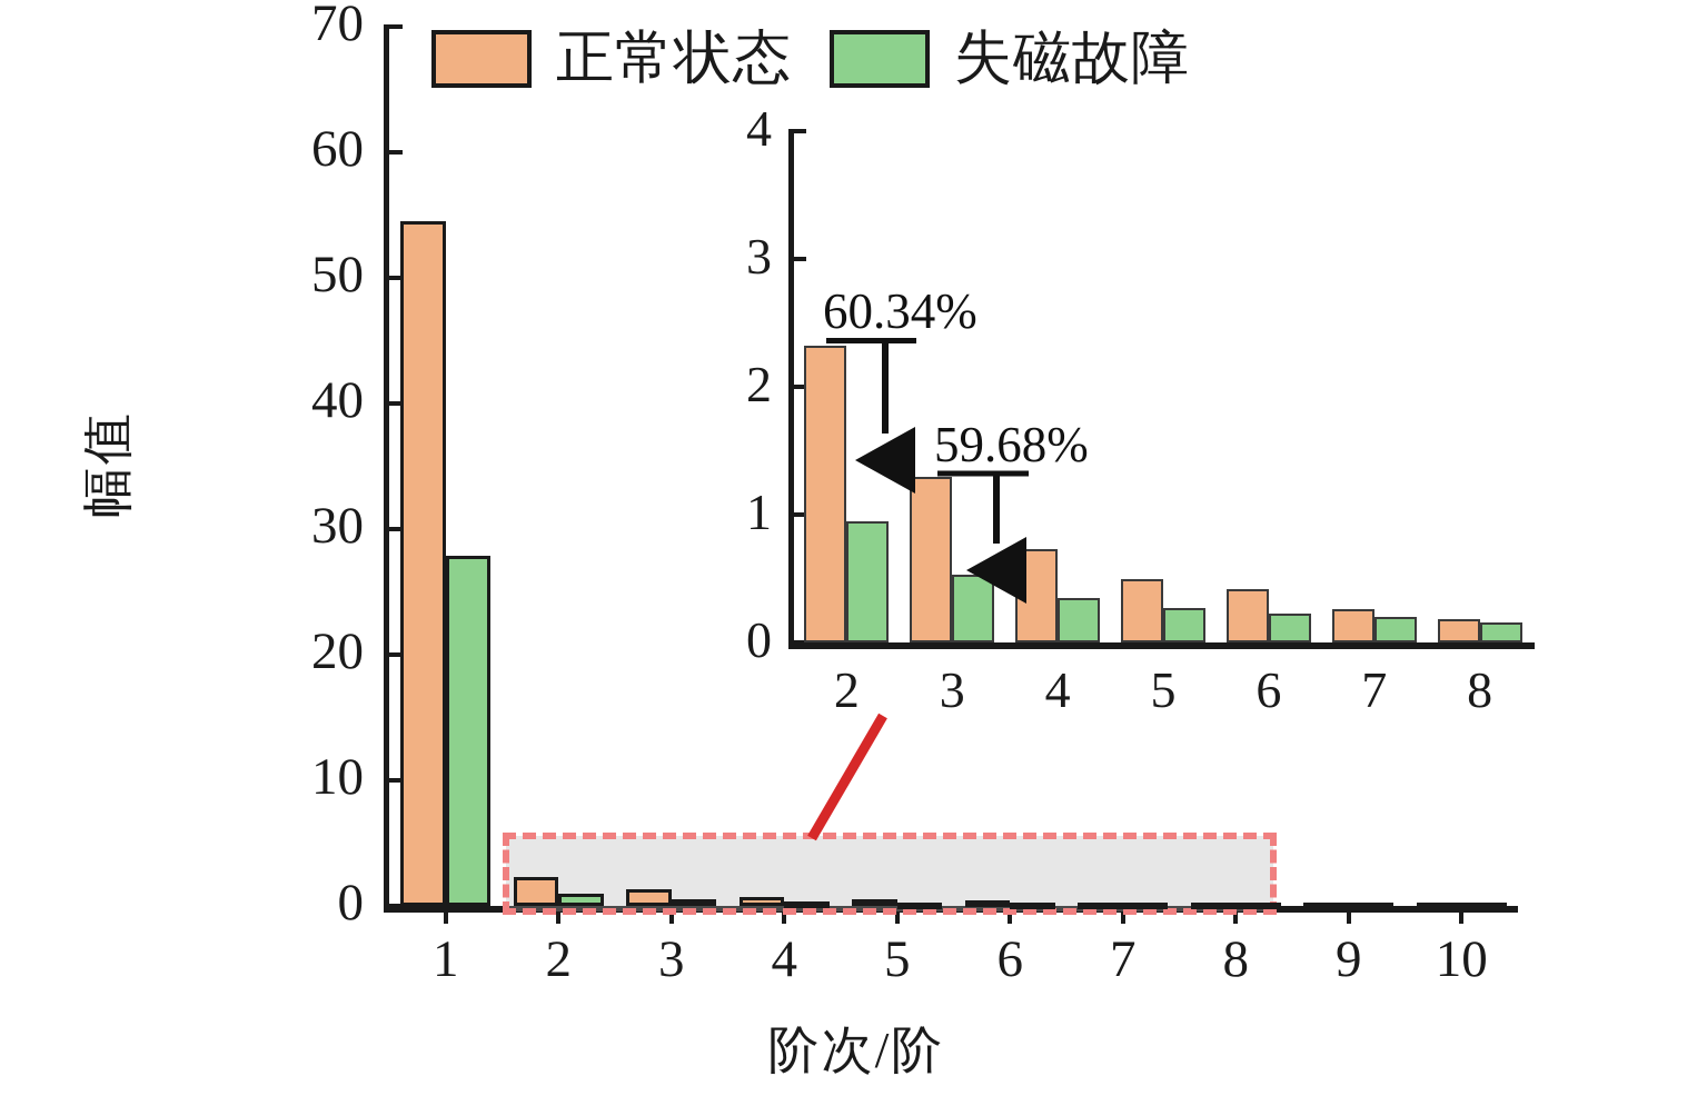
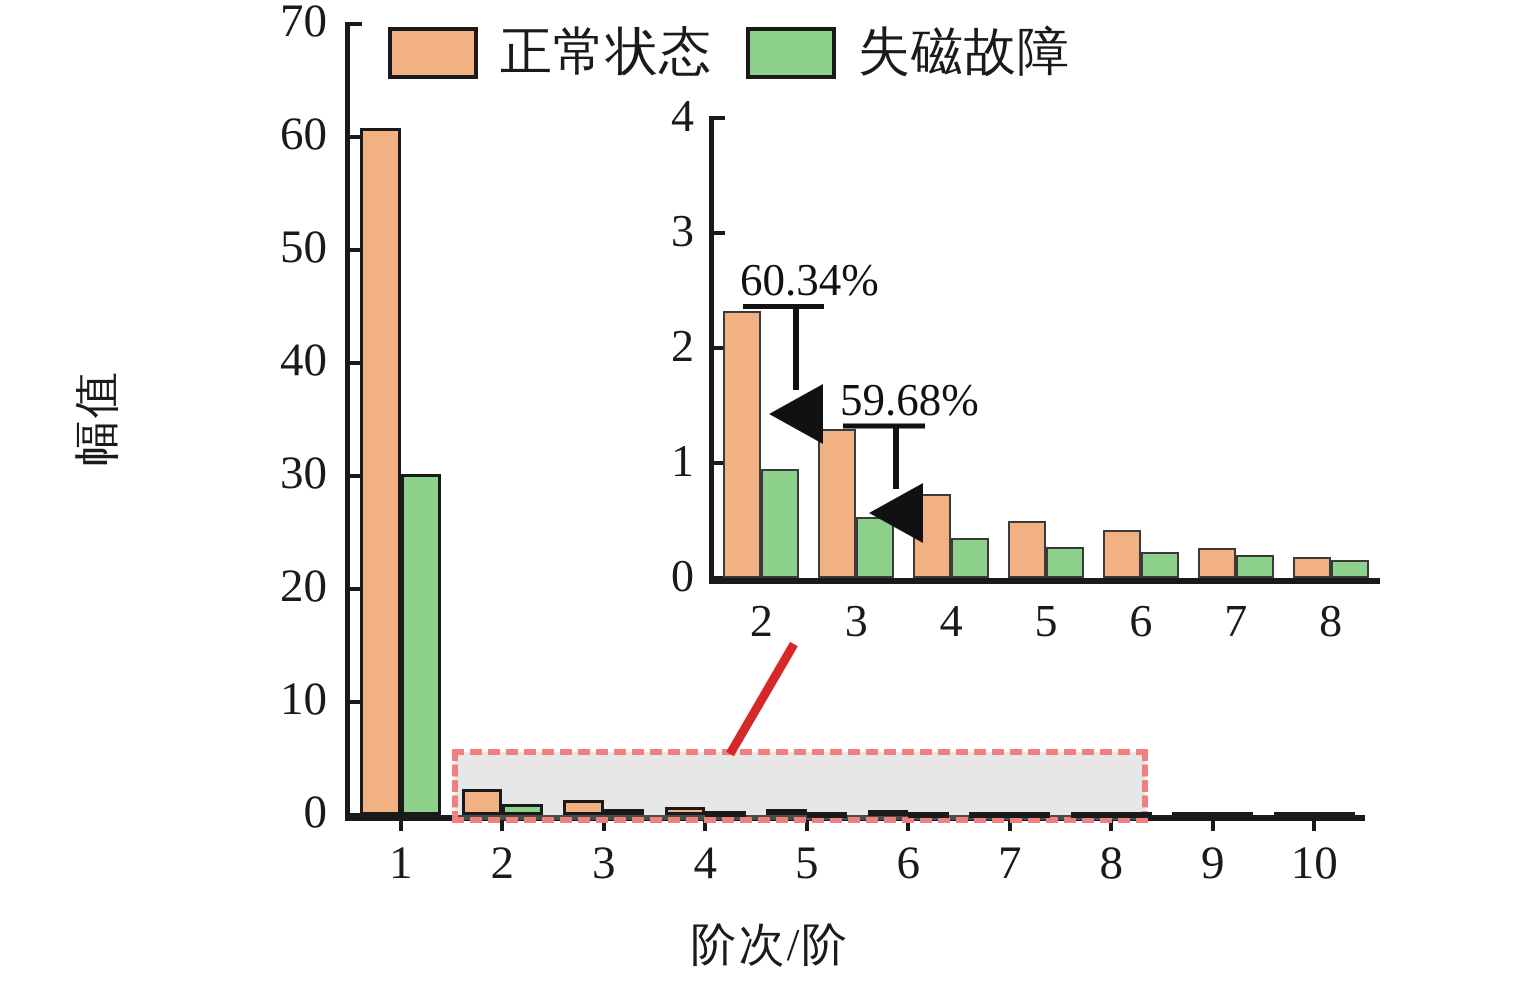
正常状态/1: 54.5 -> 60.8
失磁故障/1: 27.9 -> 30.2
